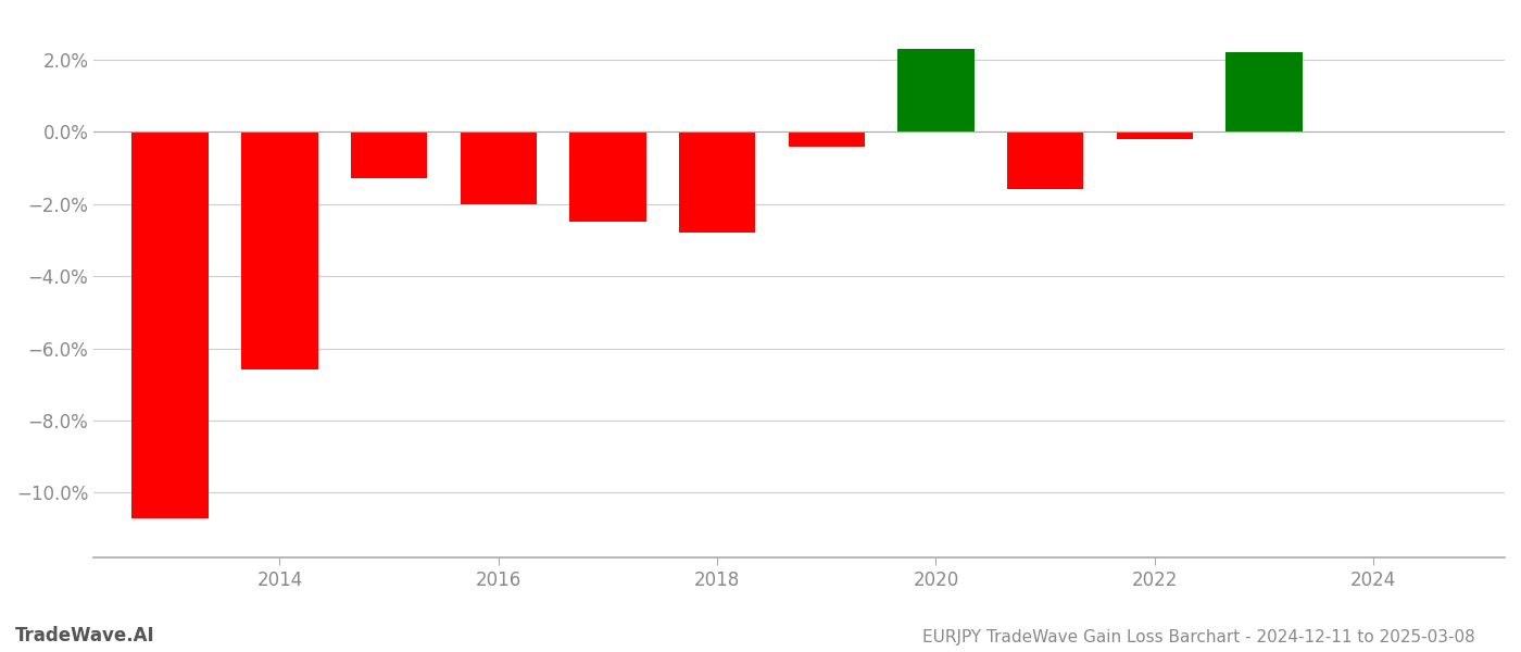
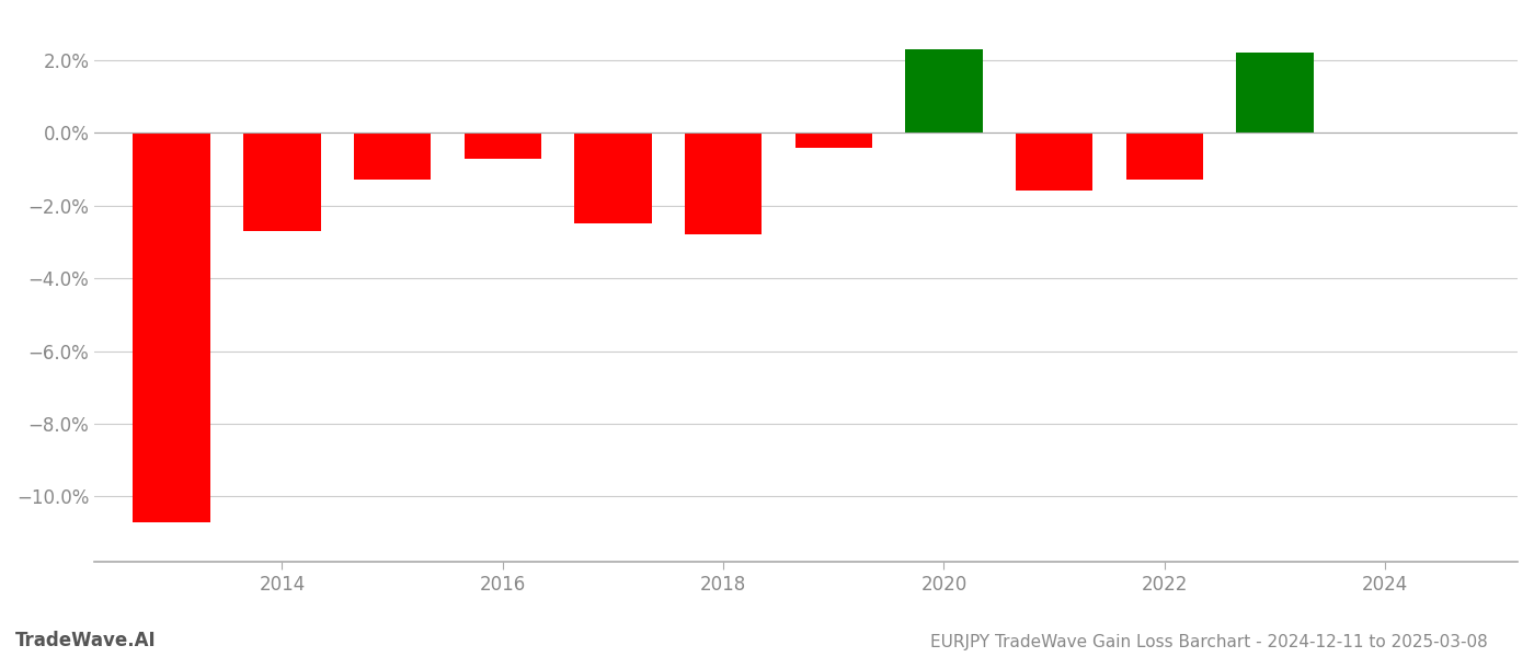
2014: -6.6% -> -2.7%
2016: -2.0% -> -0.7%
2022: -0.2% -> -1.3%
